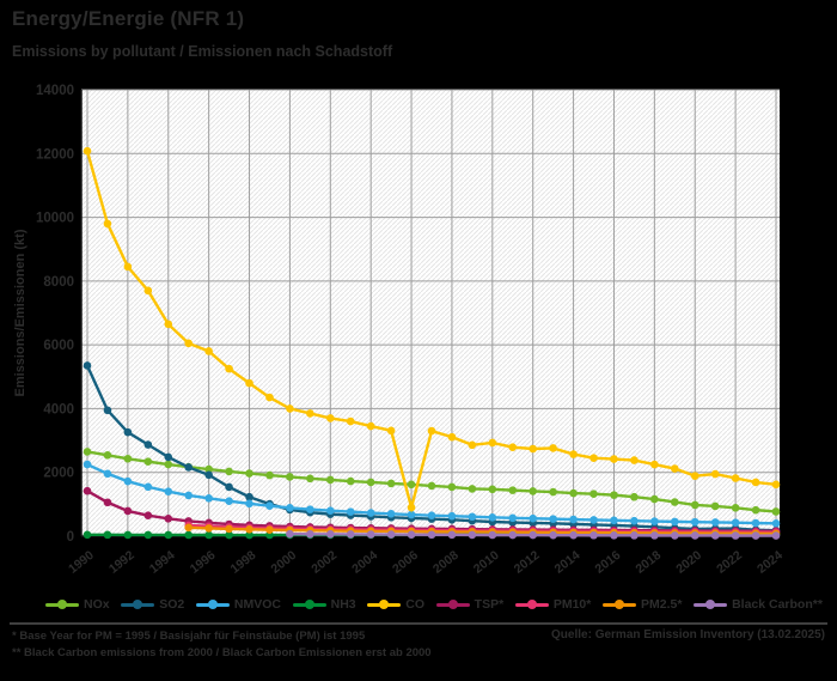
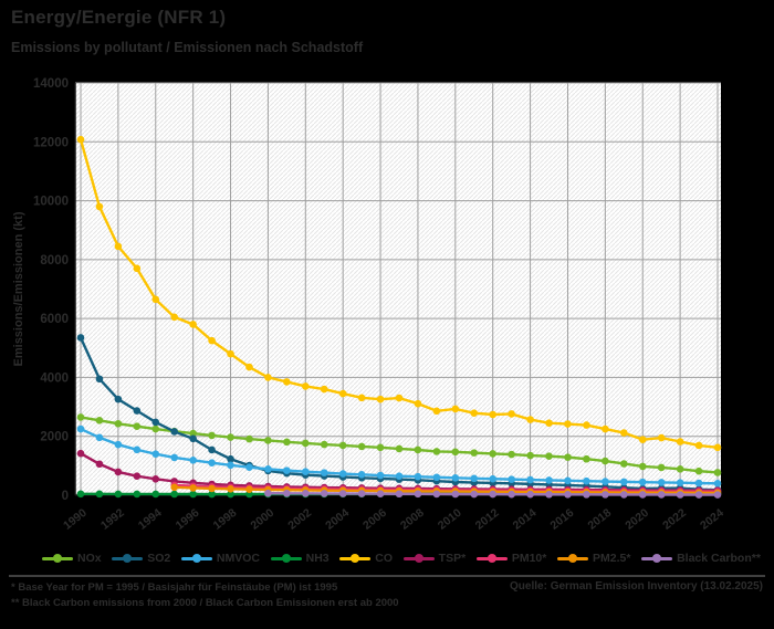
CO/2006: 900 -> 3300
